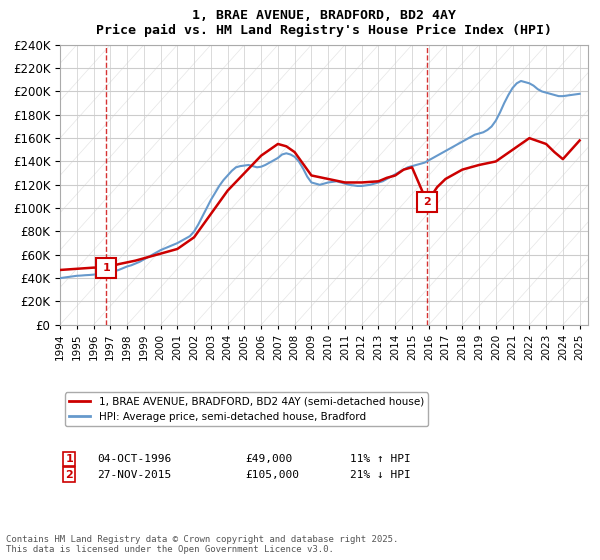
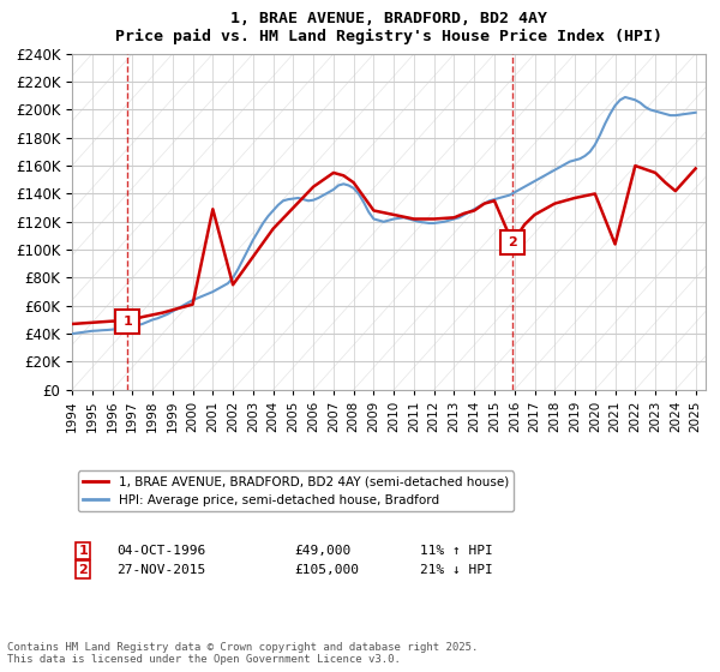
1, BRAE AVENUE, BRADFORD, BD2 4AY (semi-detached house)/2001: £65K -> £129K
1, BRAE AVENUE, BRADFORD, BD2 4AY (semi-detached house)/2021: £150K -> £104K
